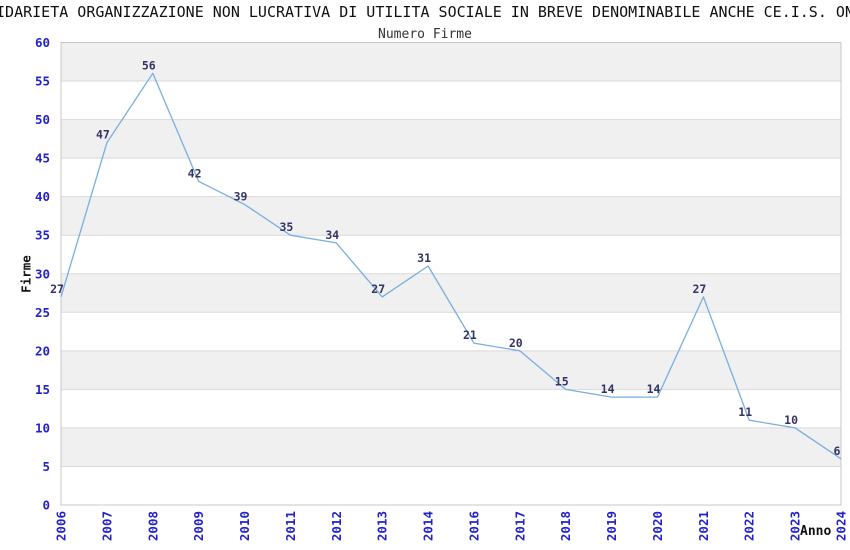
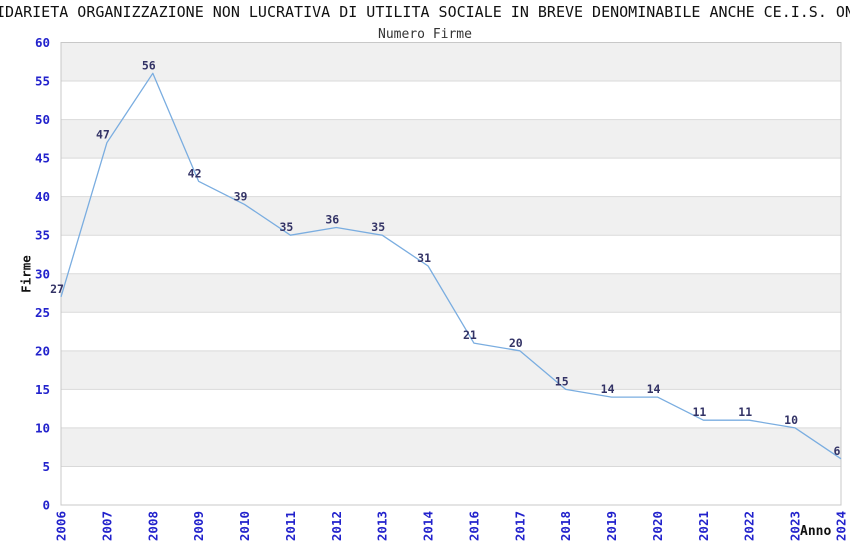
2012: 34 -> 36
2013: 27 -> 35
2021: 27 -> 11
